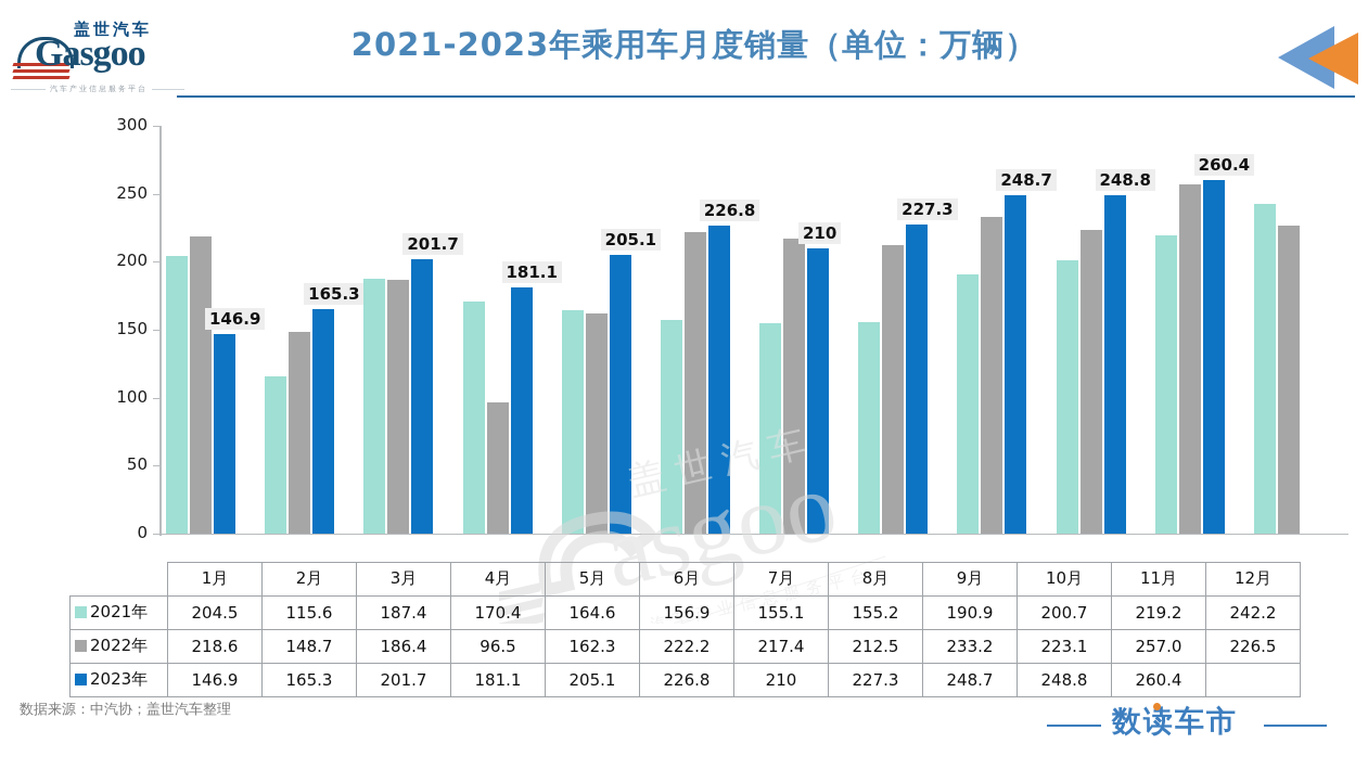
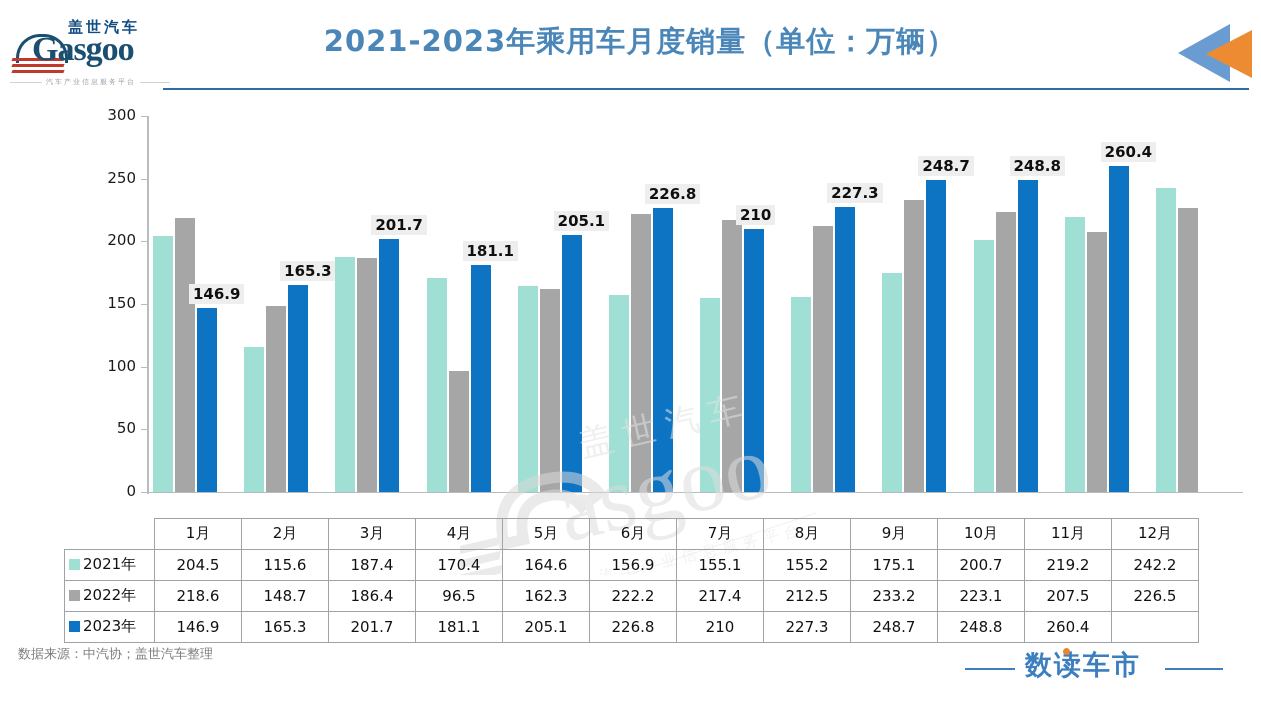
2021年/9月: 190.9 -> 175.1
2022年/11月: 257.0 -> 207.5
